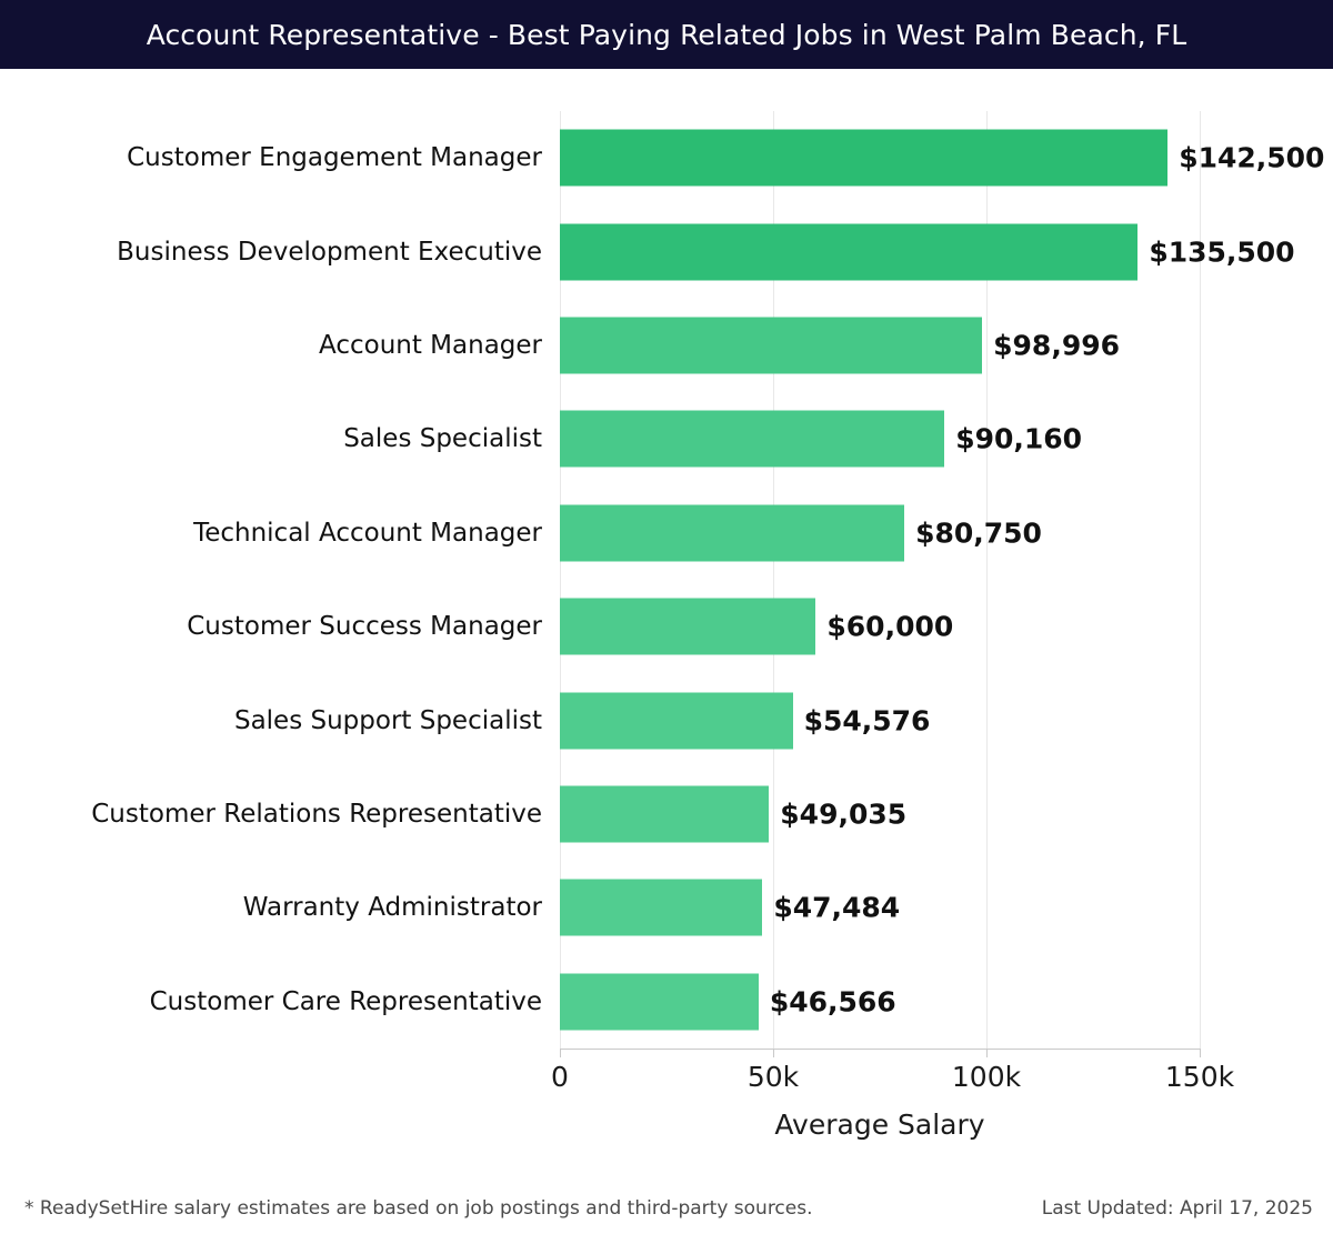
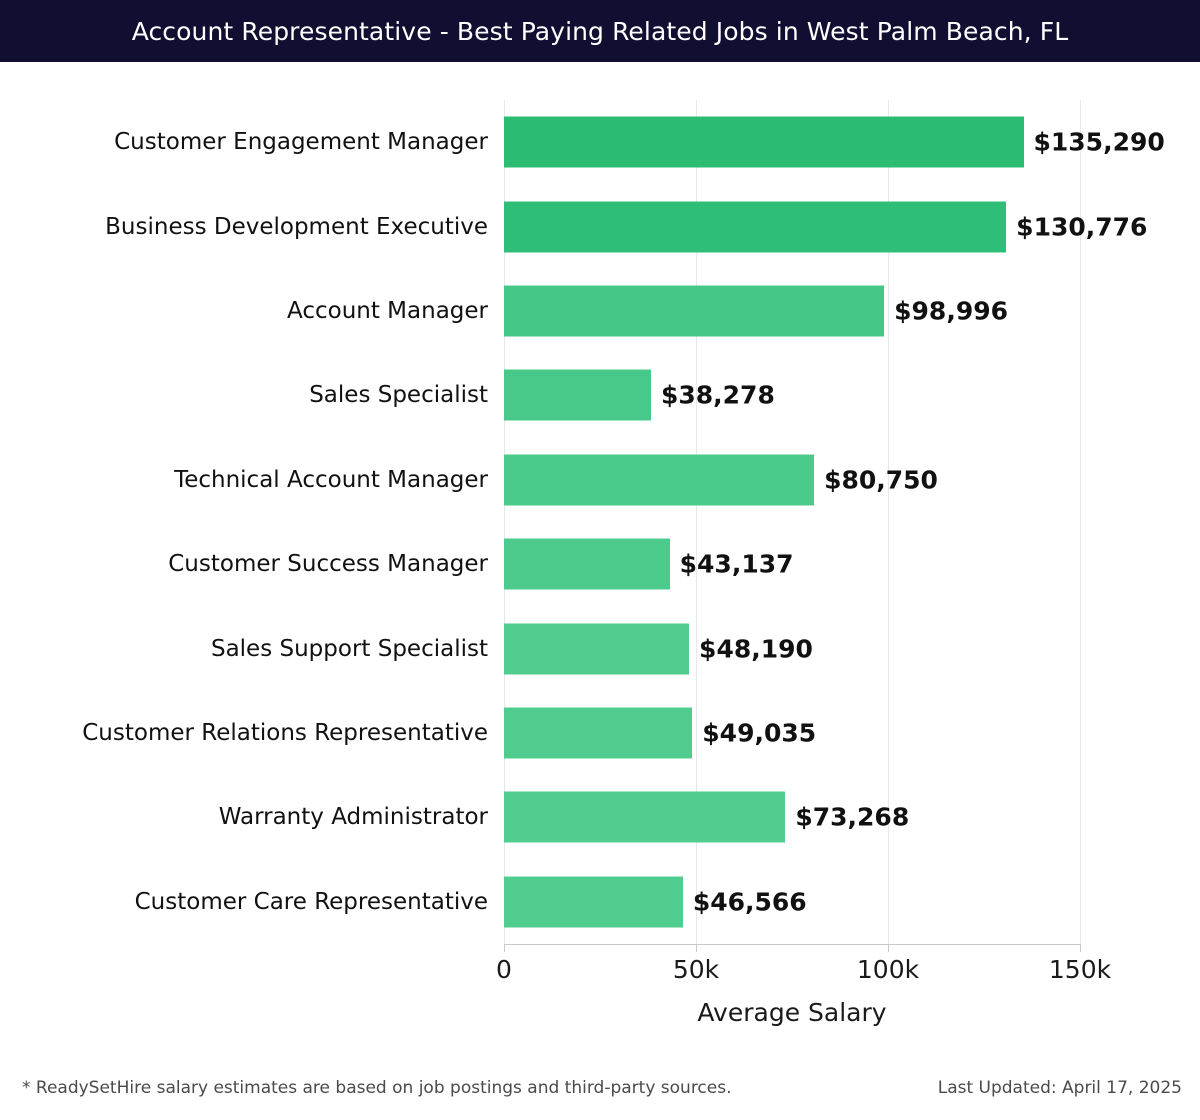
Customer Engagement Manager: $142,500 -> $135,290
Business Development Executive: $135,500 -> $130,776
Sales Specialist: $90,160 -> $38,278
Customer Success Manager: $60,000 -> $43,137
Sales Support Specialist: $54,576 -> $48,190
Warranty Administrator: $47,484 -> $73,268
